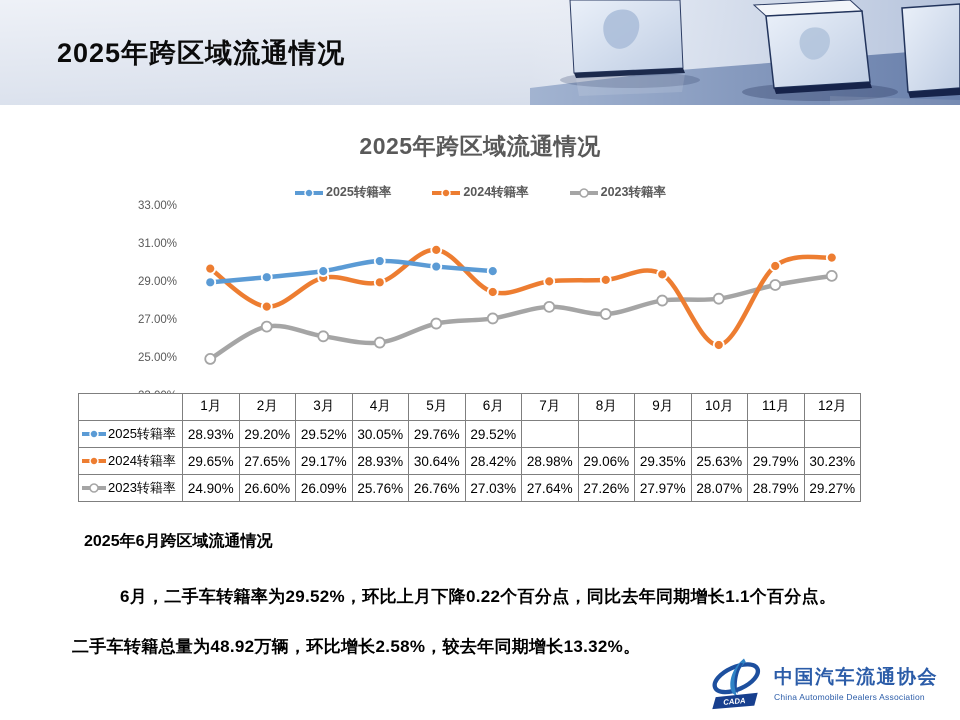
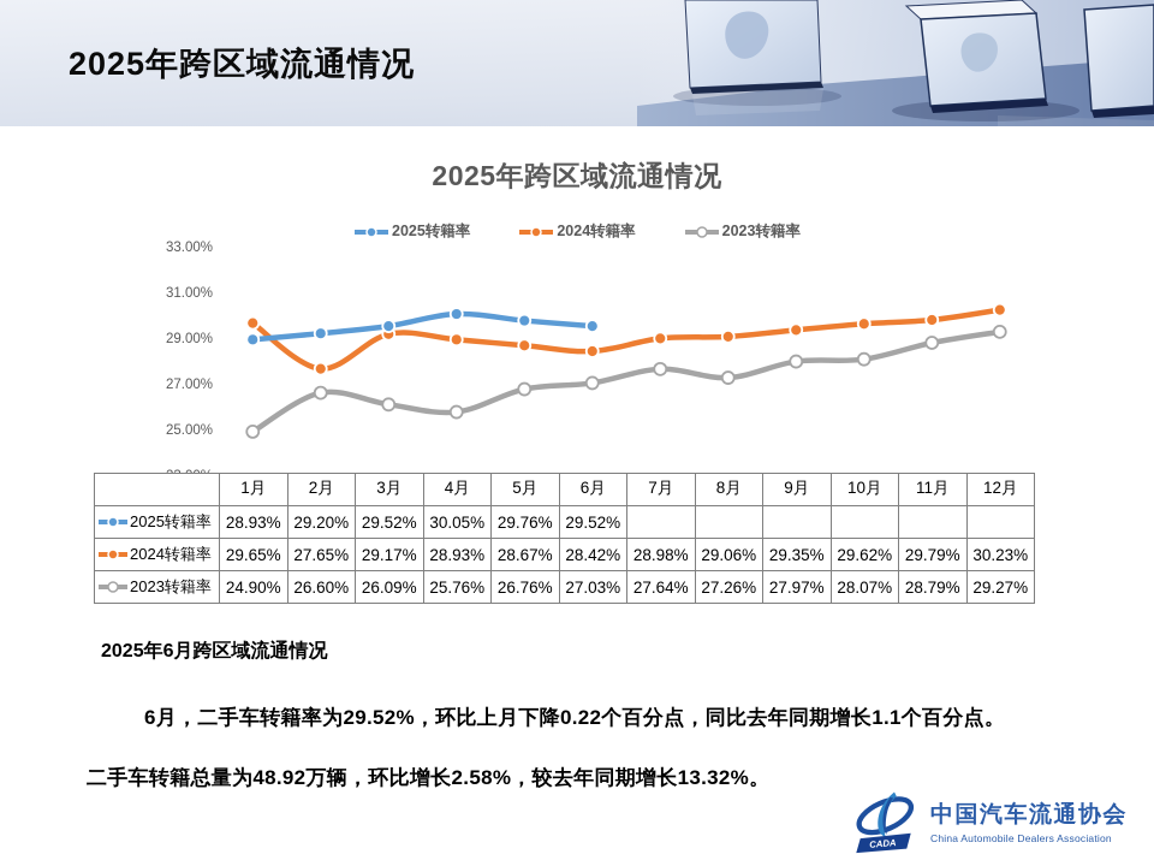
2024转籍率/5月: 30.64% -> 28.67%
2024转籍率/10月: 25.63% -> 29.62%
